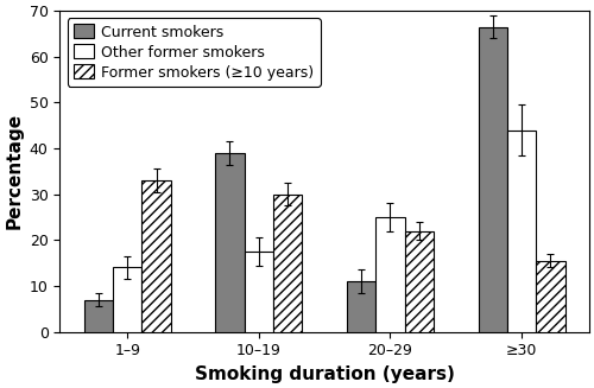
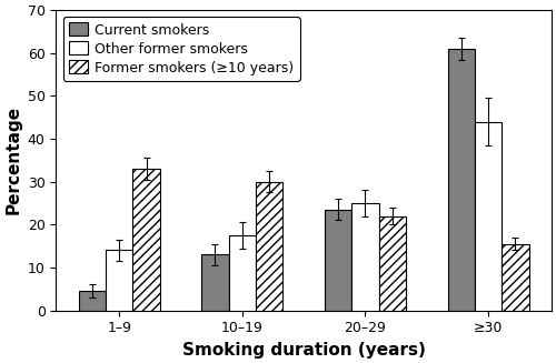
Current smokers/1–9: 7.0 -> 4.5
Current smokers/10–19: 39.0 -> 13.0
Current smokers/20–29: 11.0 -> 23.5
Current smokers/≥30: 66.5 -> 61.0
